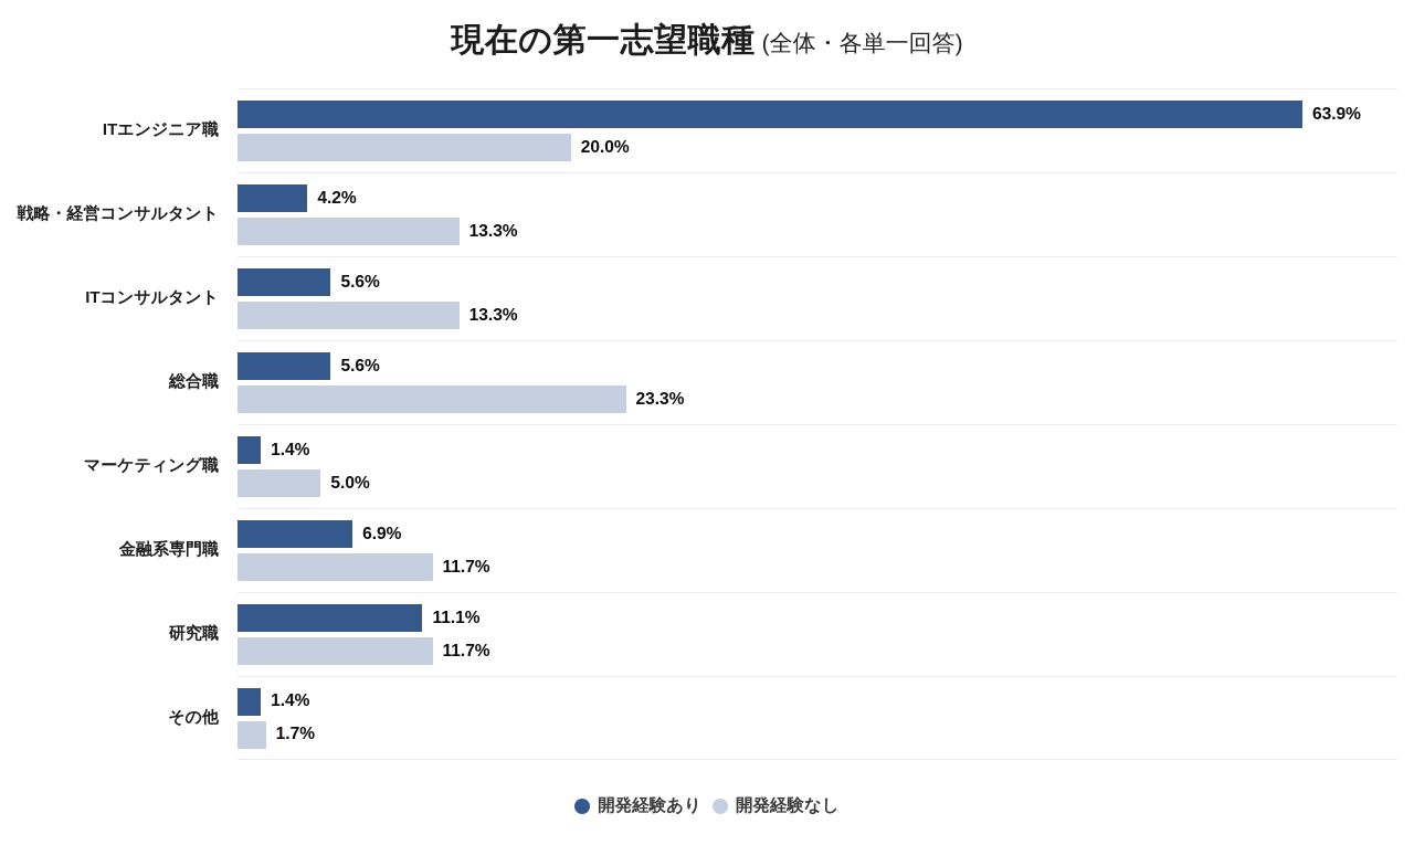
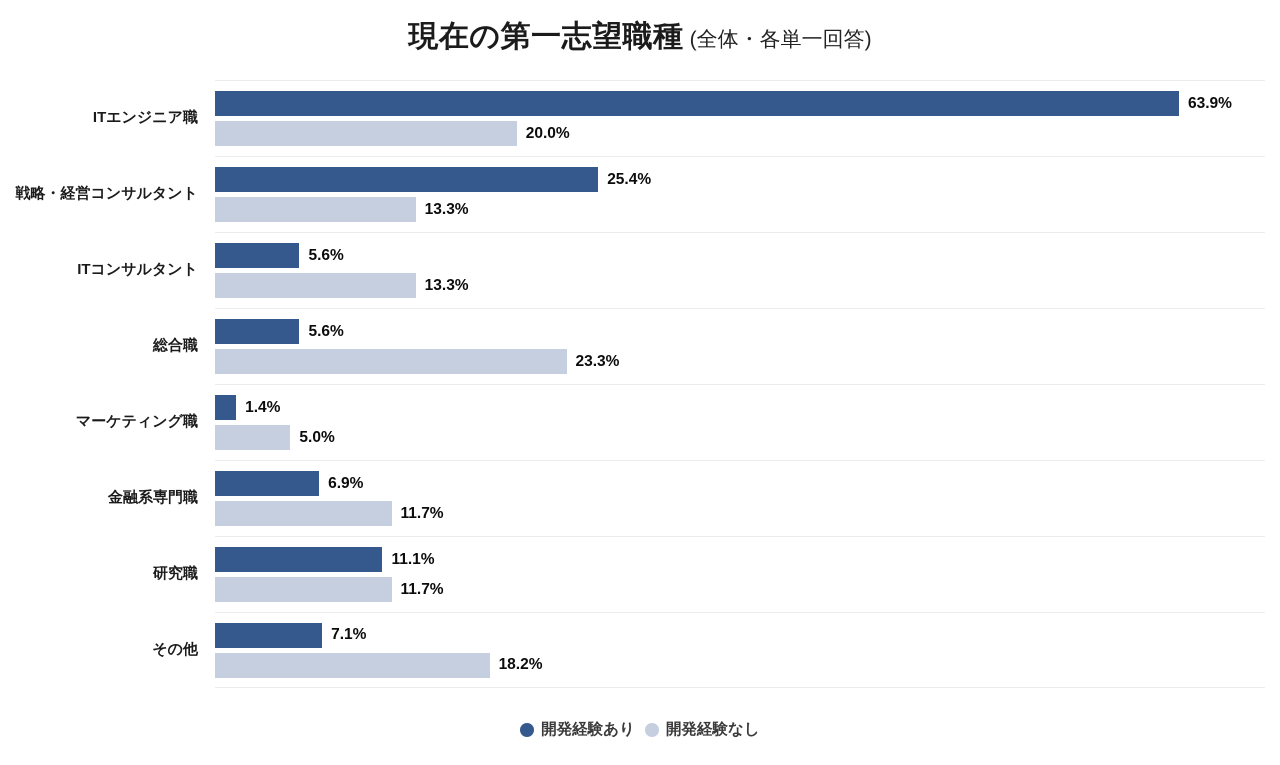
開発経験あり/戦略・経営コンサルタント: 4.2% -> 25.4%
開発経験あり/その他: 1.4% -> 7.1%
開発経験なし/その他: 1.7% -> 18.2%
